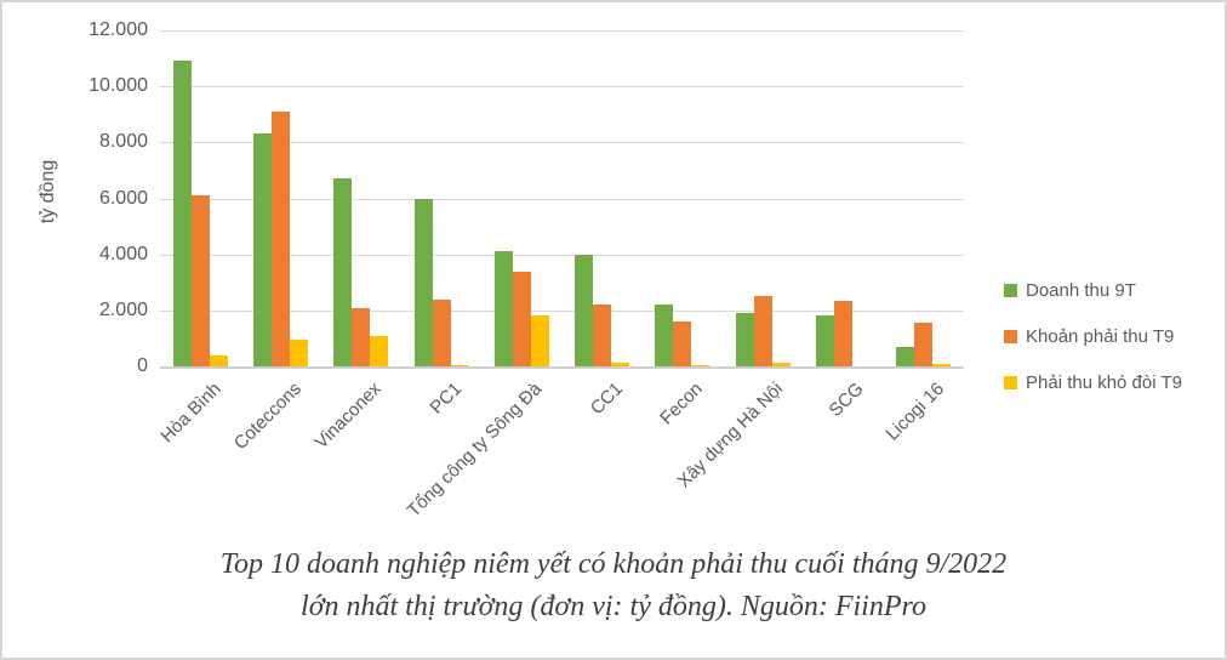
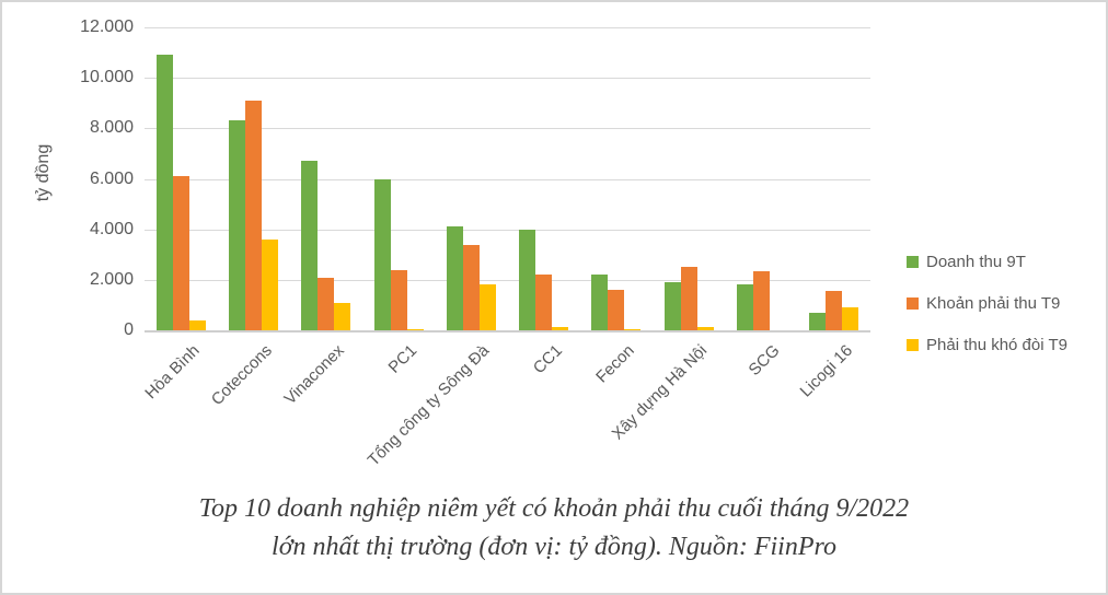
Phải thu khó đòi T9/Coteccons: 1000 -> 3600
Phải thu khó đòi T9/Licogi 16: 100 -> 900
